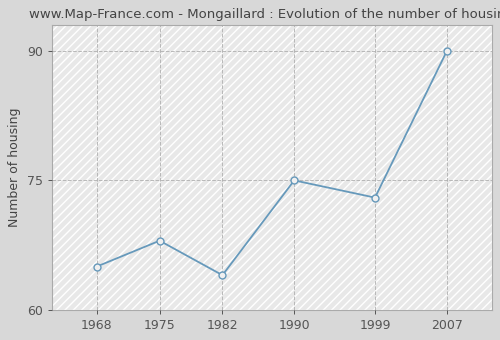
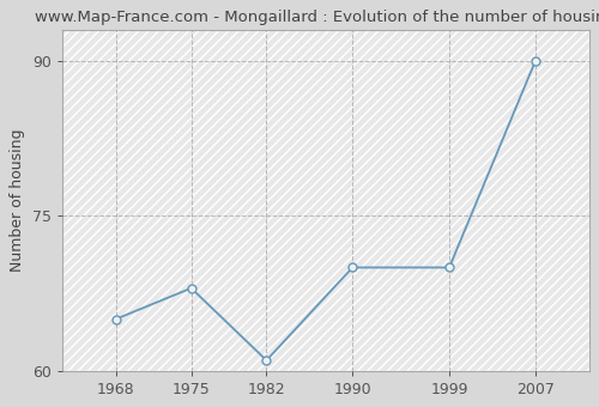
1982: 64 -> 61
1990: 75 -> 70
1999: 73 -> 70
